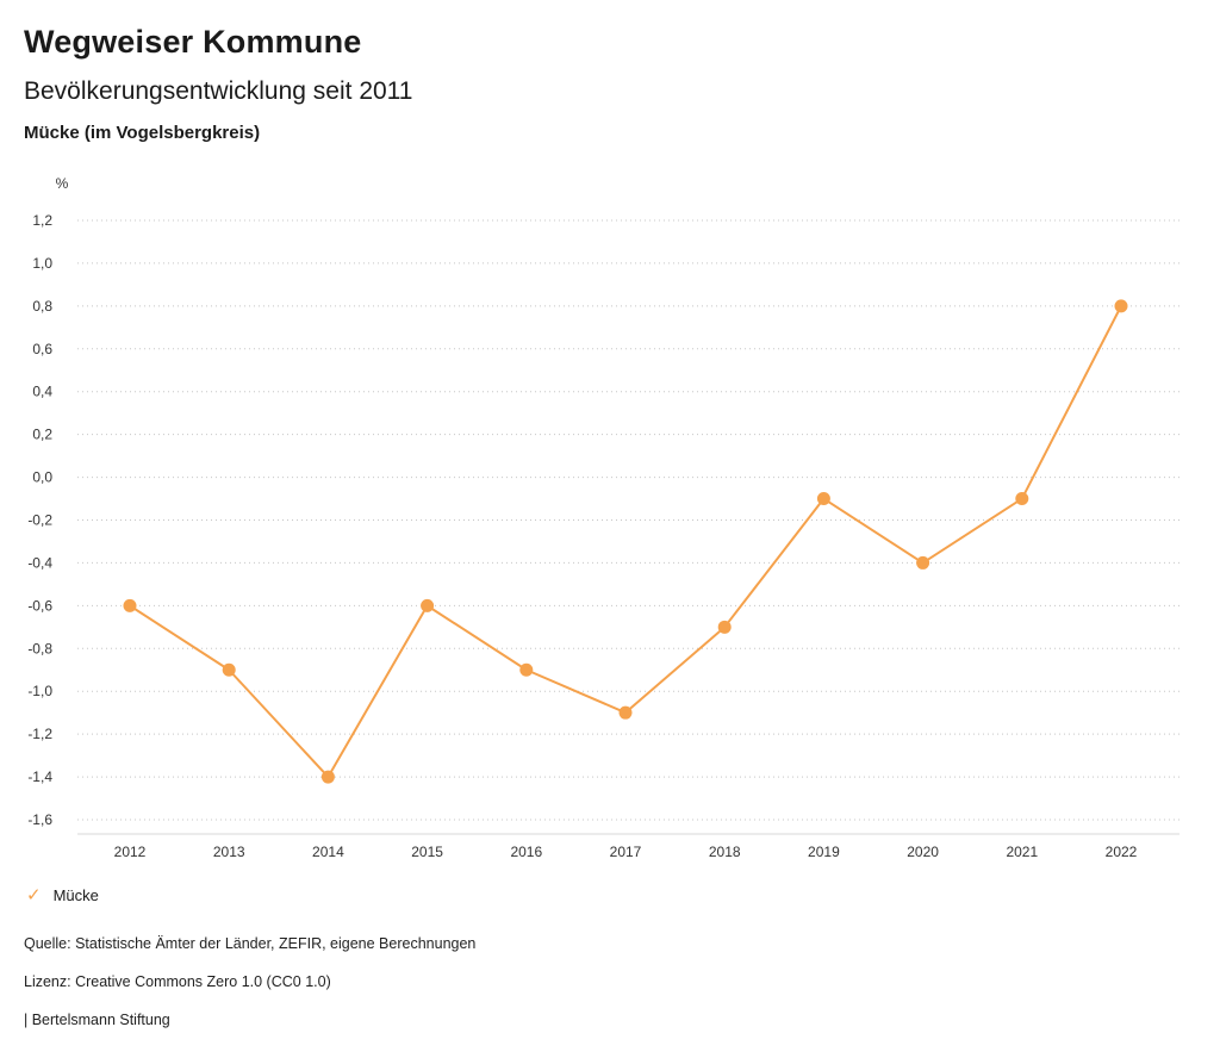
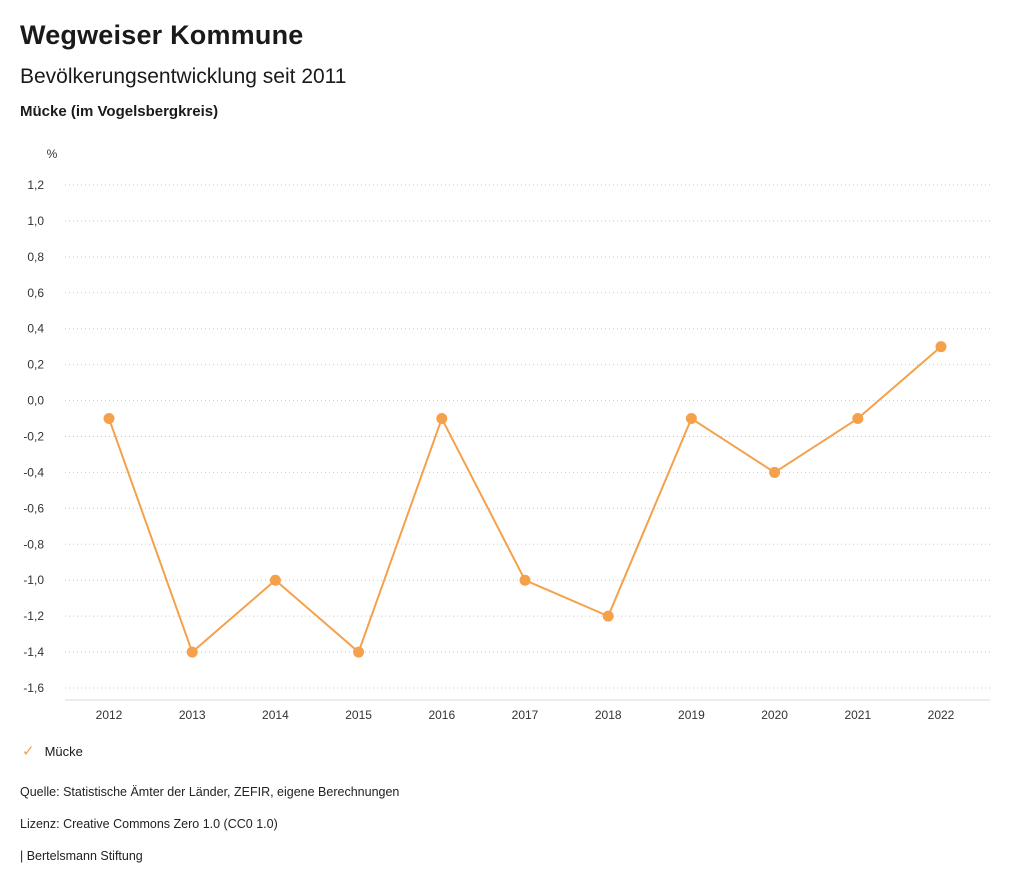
2012: -0,6 -> -0,1
2013: -0,9 -> -1,4
2014: -1,4 -> -1,0
2015: -0,6 -> -1,4
2016: -0,9 -> -0,1
2017: -1,1 -> -1,0
2018: -0,7 -> -1,2
2022: 0,8 -> 0,3
